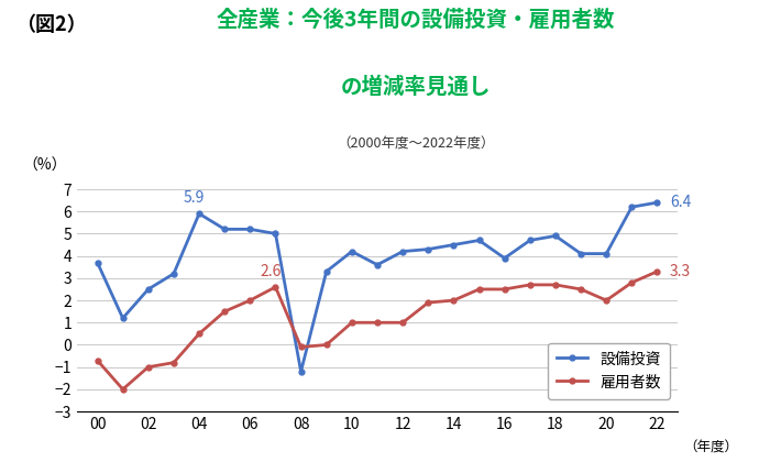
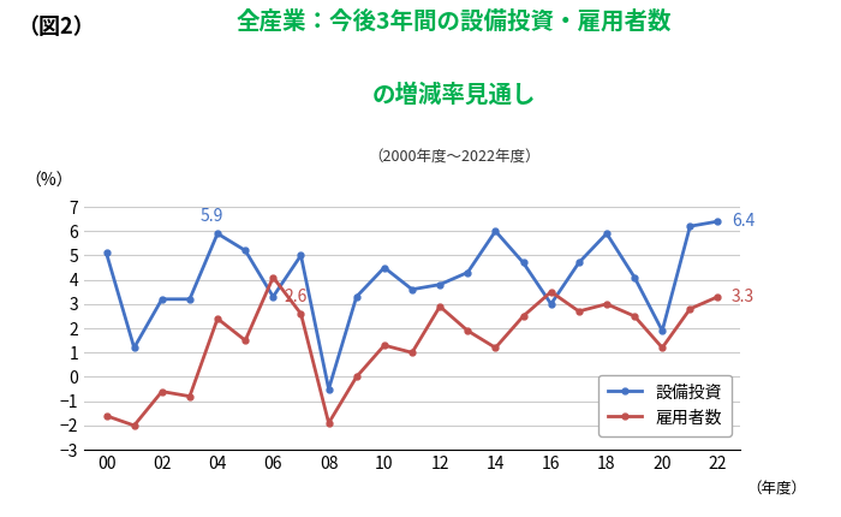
設備投資/00: 3.7 -> 5.1
雇用者数/00: -0.7 -> -1.6
設備投資/02: 2.5 -> 3.2
雇用者数/02: -1.0 -> -0.6
雇用者数/04: 0.5 -> 2.4
設備投資/06: 5.2 -> 3.3
雇用者数/06: 2.0 -> 4.1
設備投資/08: -1.2 -> -0.5
雇用者数/08: -0.1 -> -1.9
設備投資/10: 4.2 -> 4.5
雇用者数/10: 1.0 -> 1.3
設備投資/12: 4.2 -> 3.8
雇用者数/12: 1.0 -> 2.9
設備投資/14: 4.5 -> 6.0
雇用者数/14: 2.0 -> 1.2
設備投資/16: 3.9 -> 3.0
雇用者数/16: 2.5 -> 3.5
設備投資/18: 4.9 -> 5.9
雇用者数/18: 2.7 -> 3.0
設備投資/20: 4.1 -> 1.9
雇用者数/20: 2.0 -> 1.2
